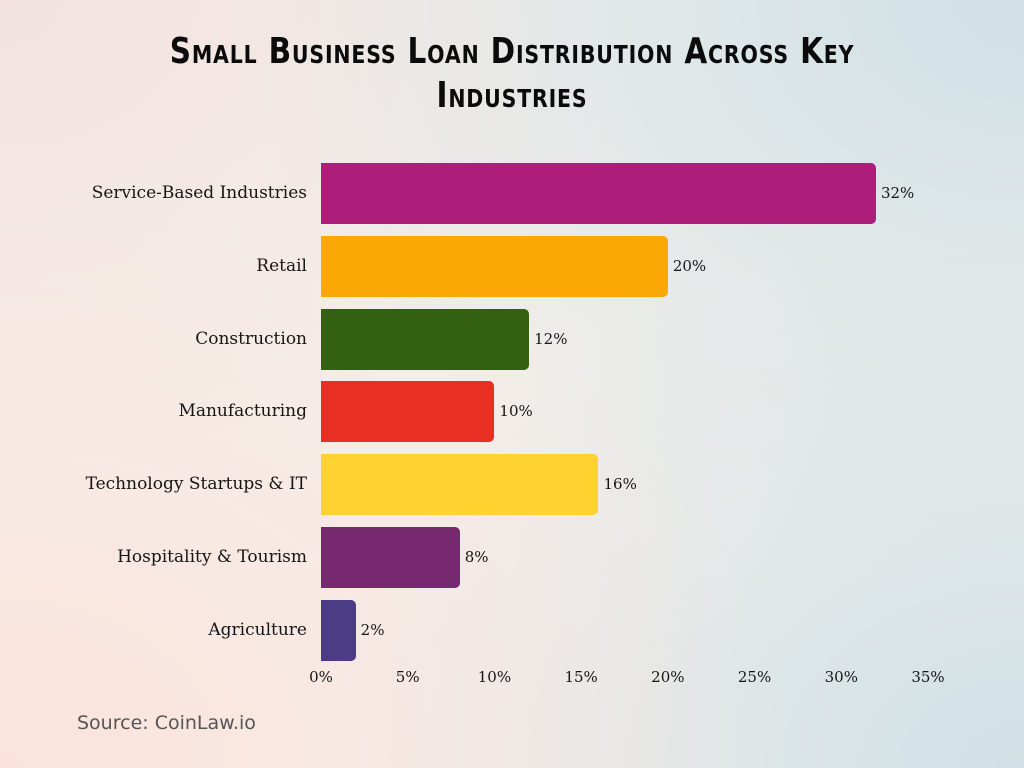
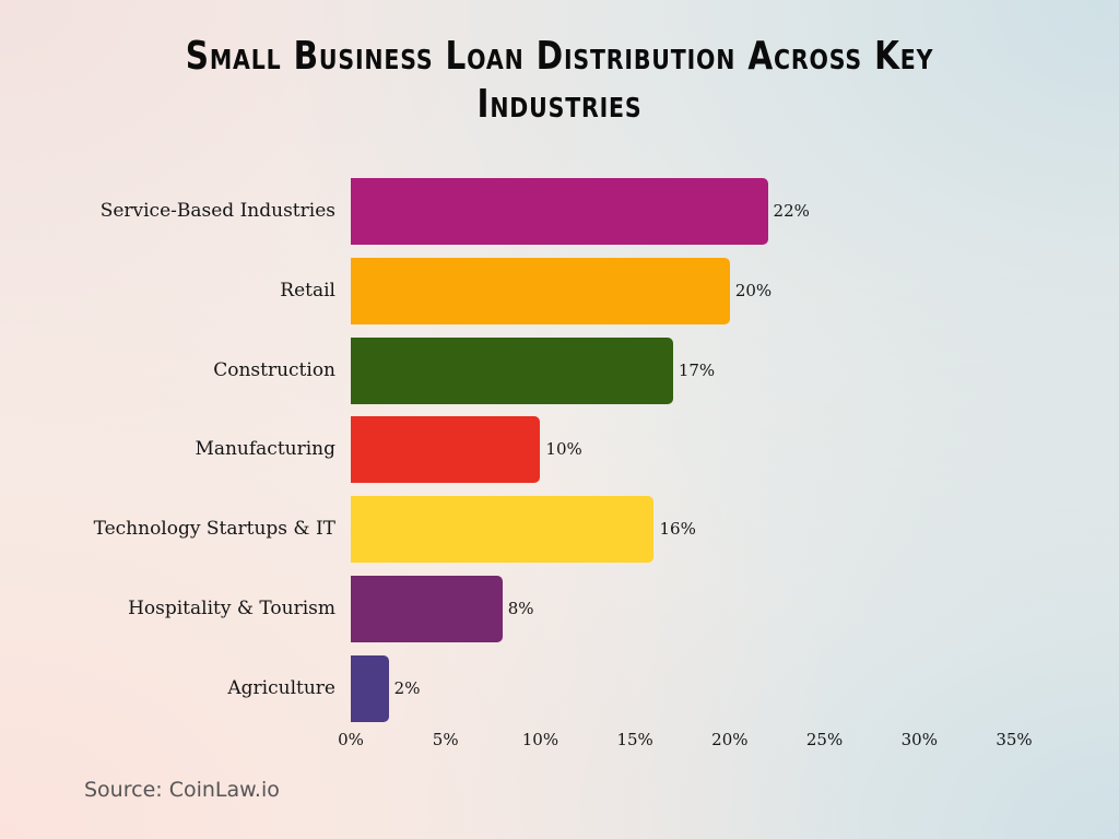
Service-Based Industries: 32% -> 22%
Construction: 12% -> 17%
